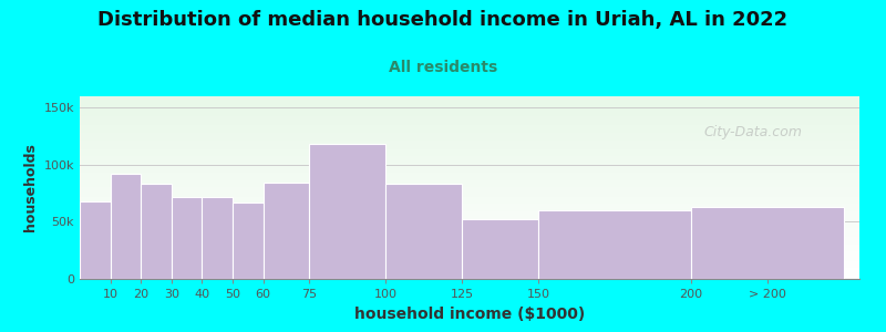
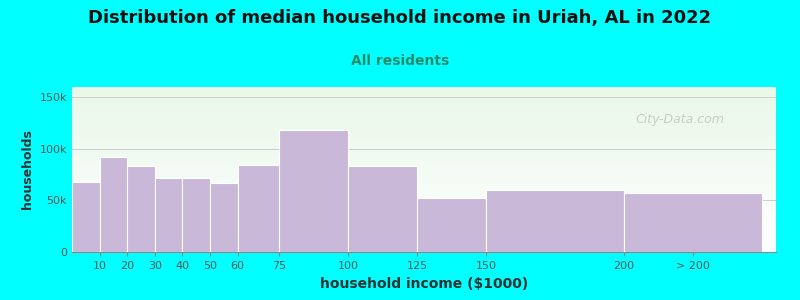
> 200: 63k -> 57k
